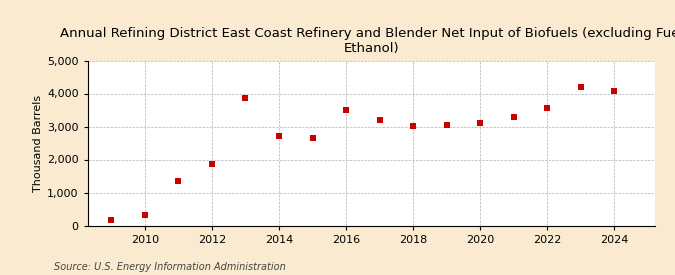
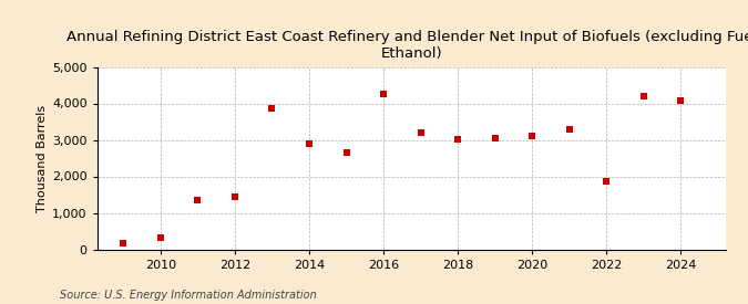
2012: 1,850 -> 1,450
2014: 2,700 -> 2,900
2016: 3,500 -> 4,250
2022: 3,580 -> 1,850
